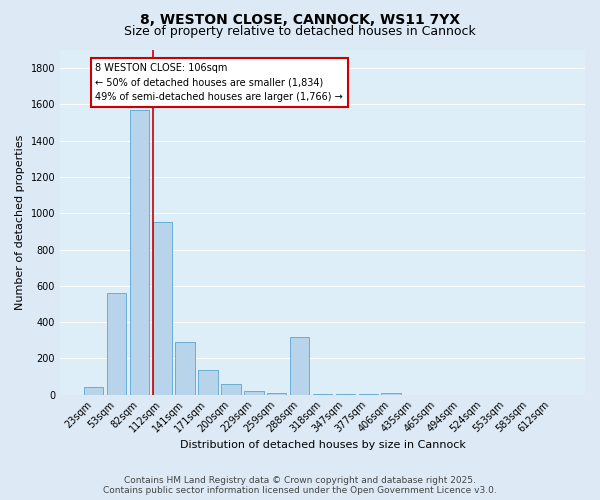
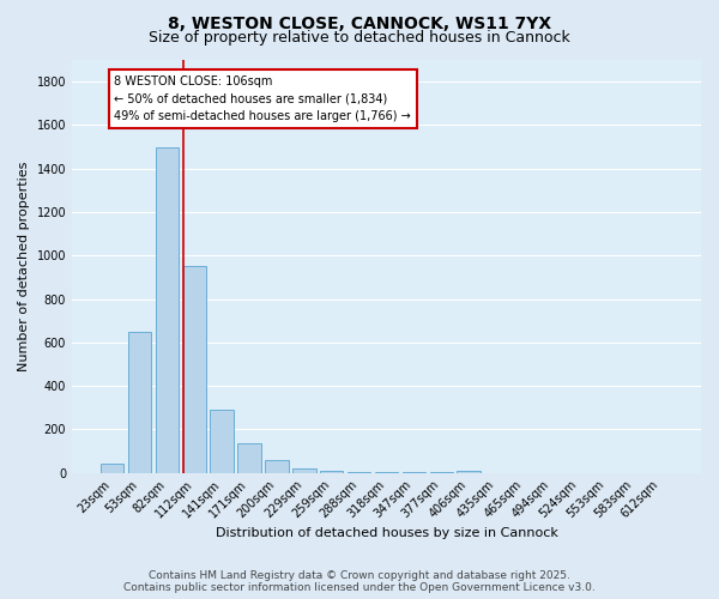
53sqm: 560 -> 650
82sqm: 1570 -> 1500
288sqm: 320 -> 0
